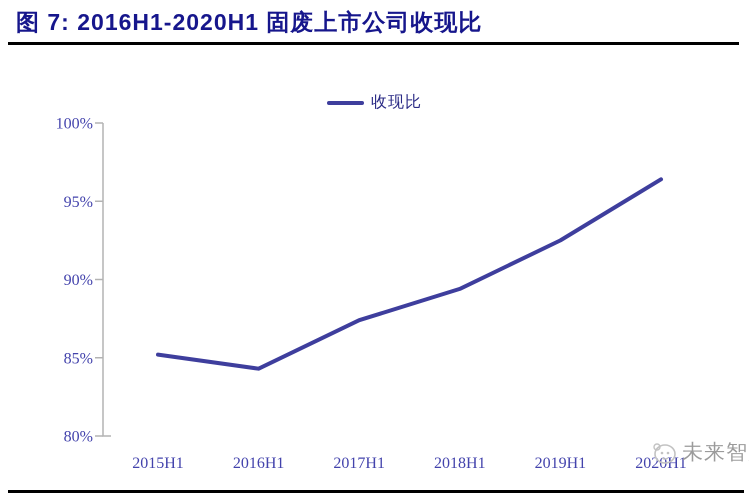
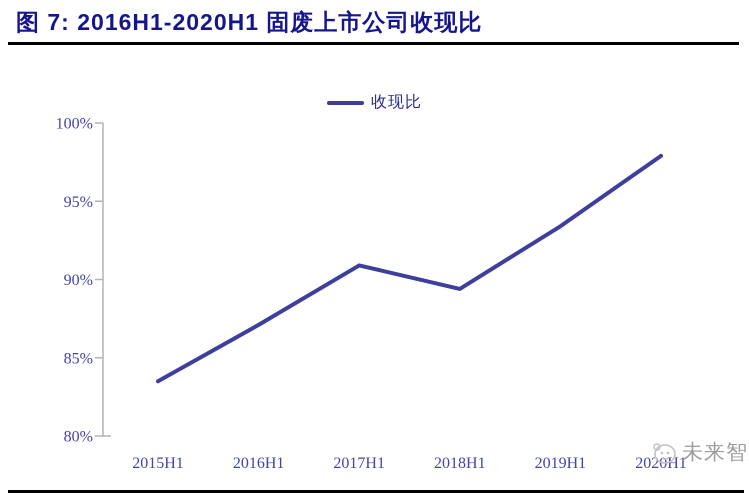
2015H1: 85.2% -> 83.5%
2016H1: 84.3% -> 87.1%
2017H1: 87.4% -> 90.9%
2019H1: 92.5% -> 93.4%
2020H1: 96.4% -> 97.9%
